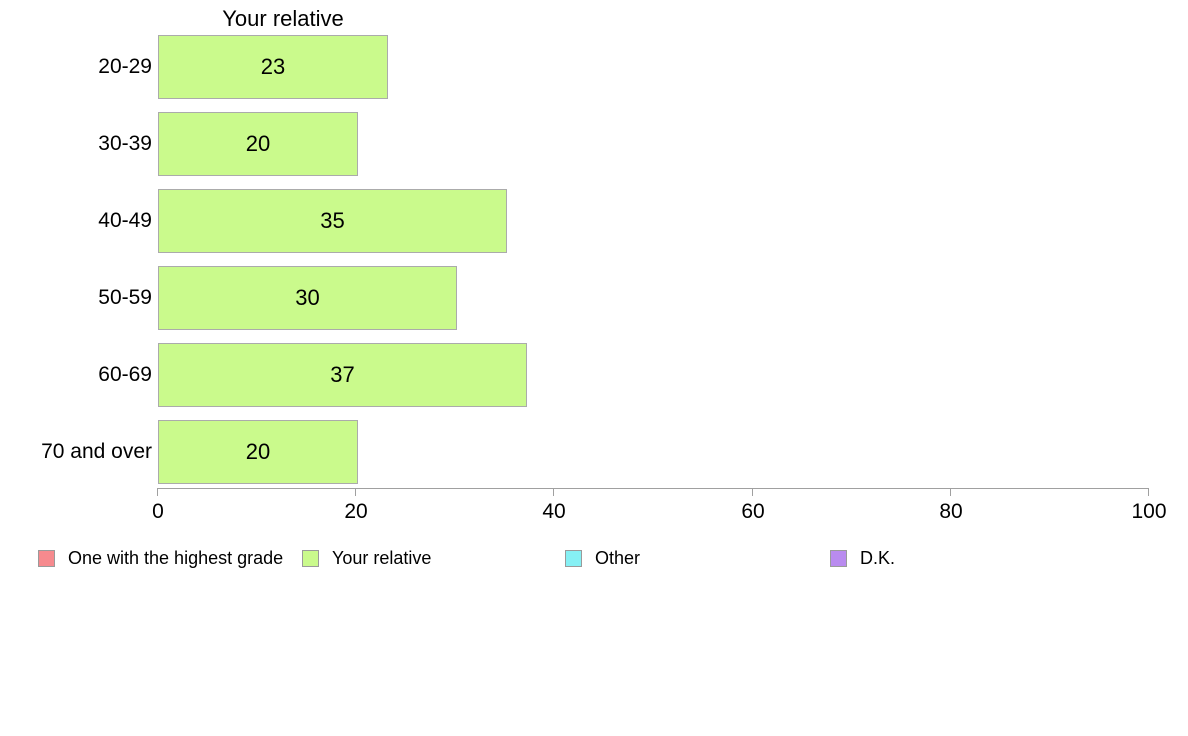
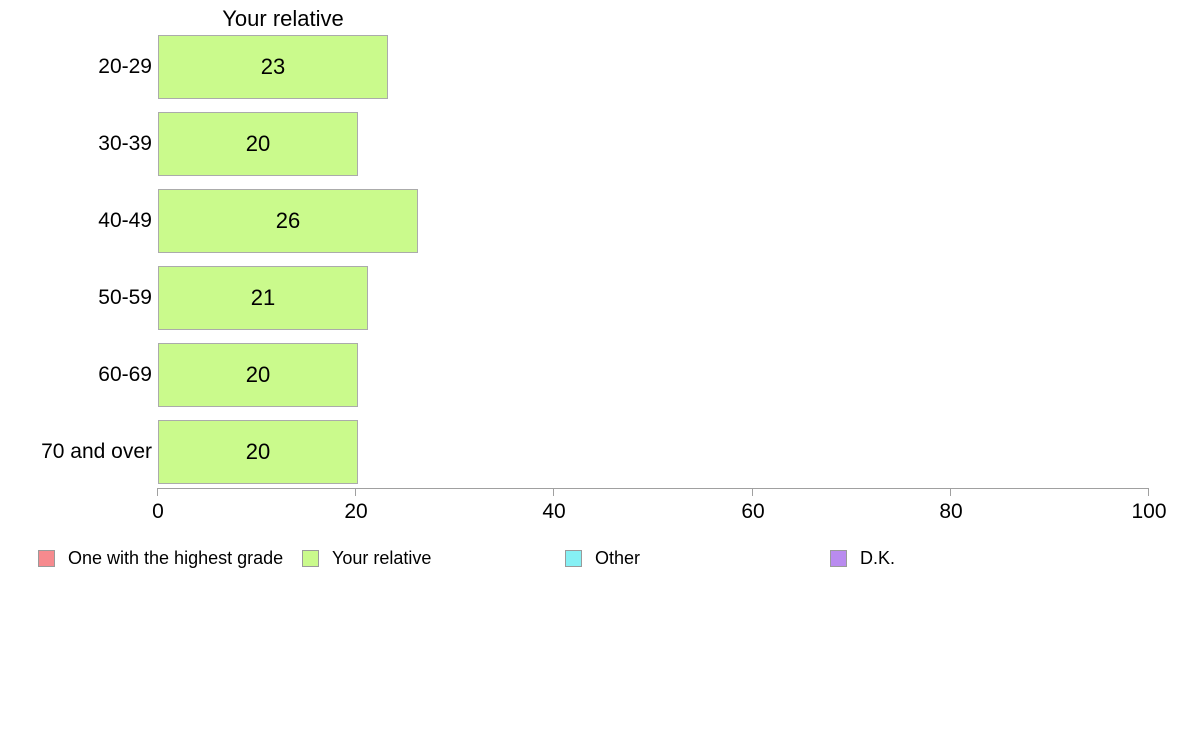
40-49: 35 -> 26
50-59: 30 -> 21
60-69: 37 -> 20
